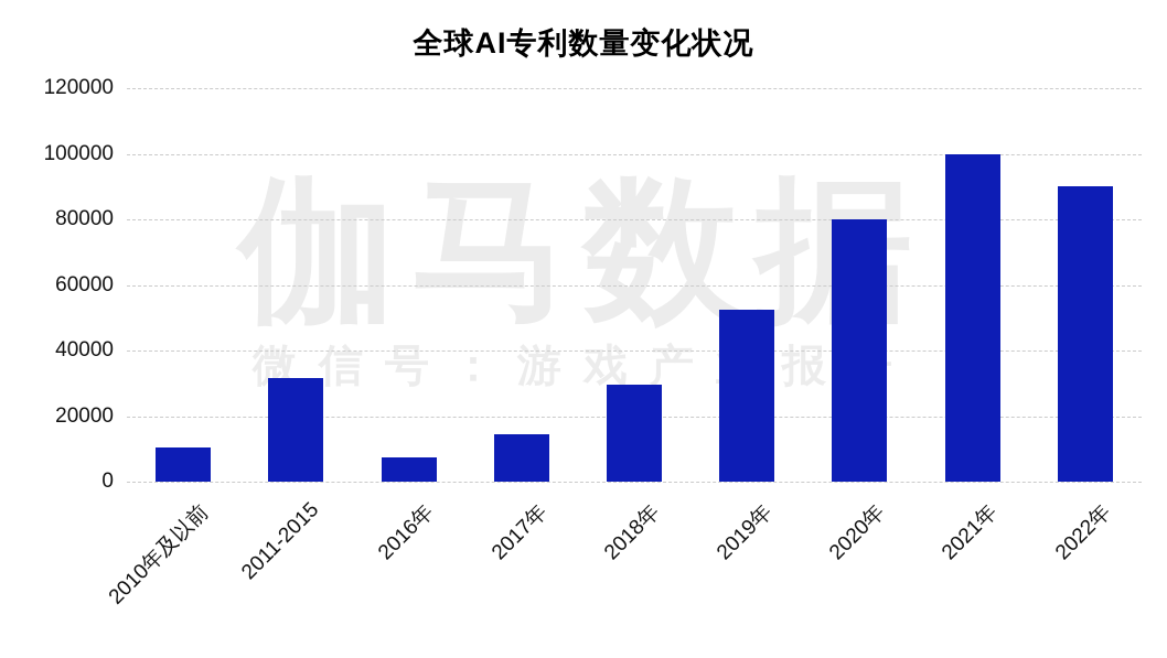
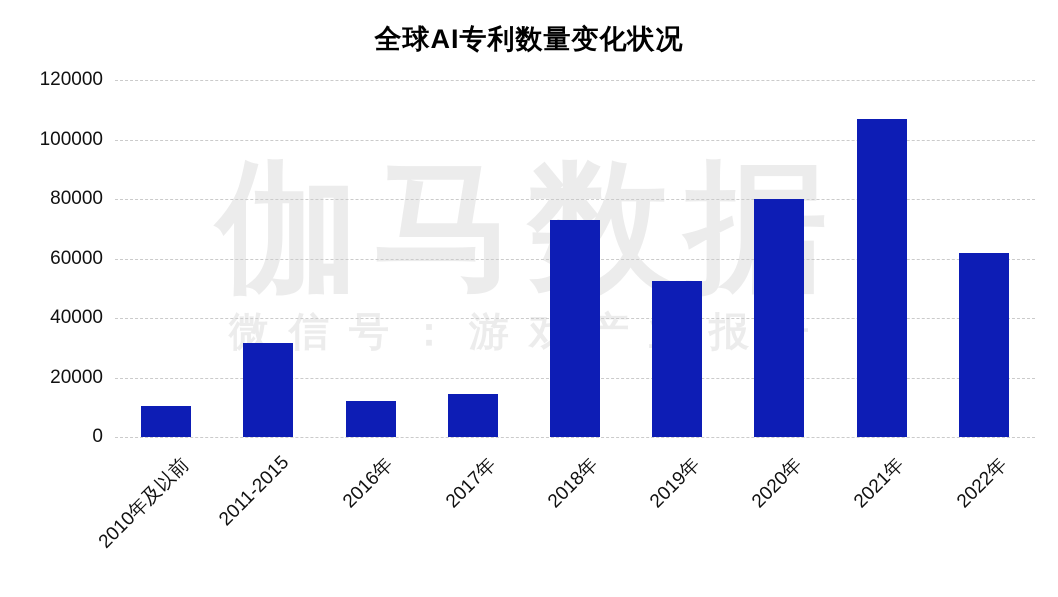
2016年: 8000 -> 12000
2018年: 30000 -> 73000
2021年: 100000 -> 107000
2022年: 90000 -> 62000
